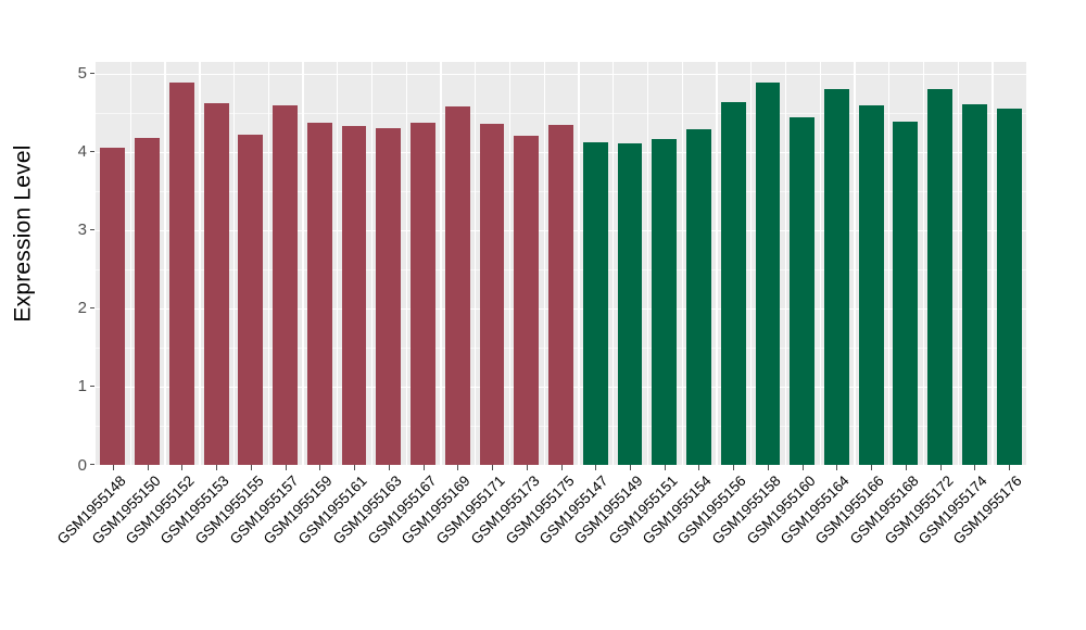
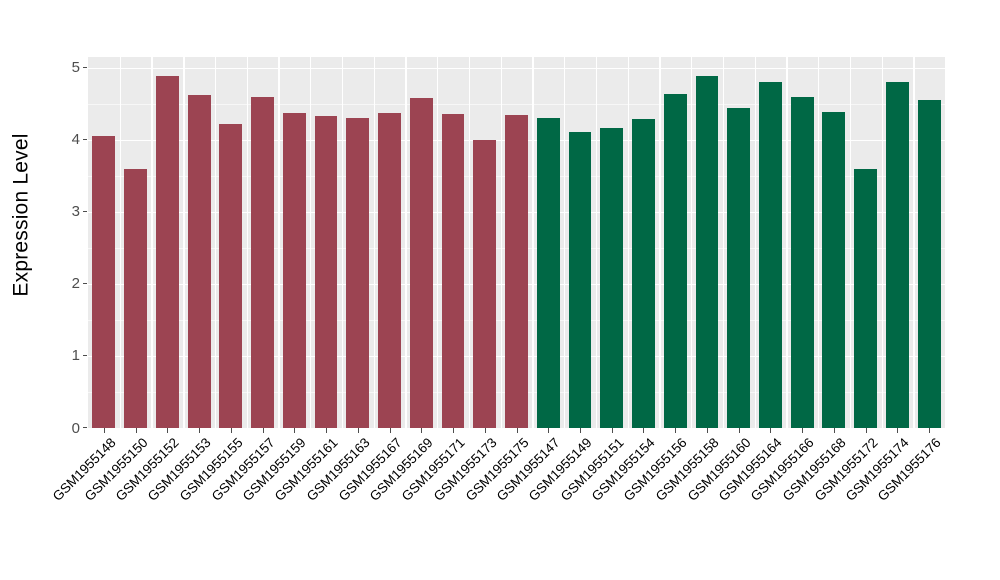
GSM1955150: 4.2 -> 3.6
GSM1955173: 4.2 -> 4.0
GSM1955147: 4.1 -> 4.3
GSM1955172: 4.8 -> 3.6
GSM1955174: 4.6 -> 4.8
